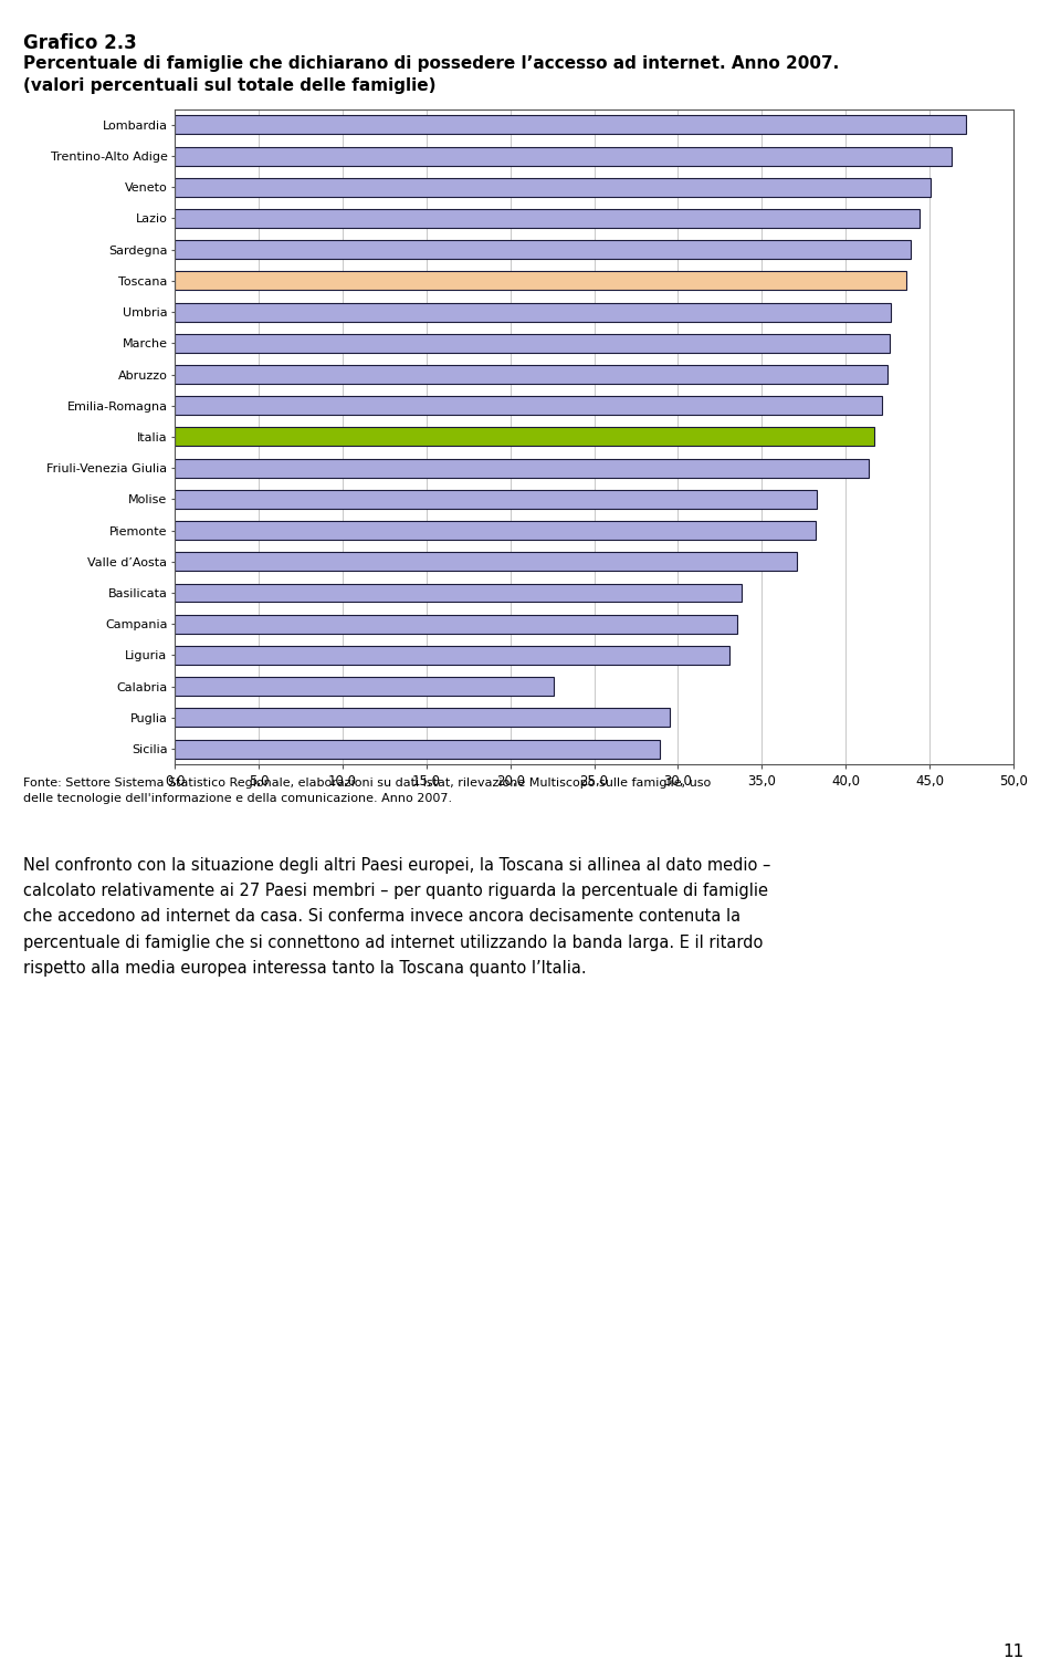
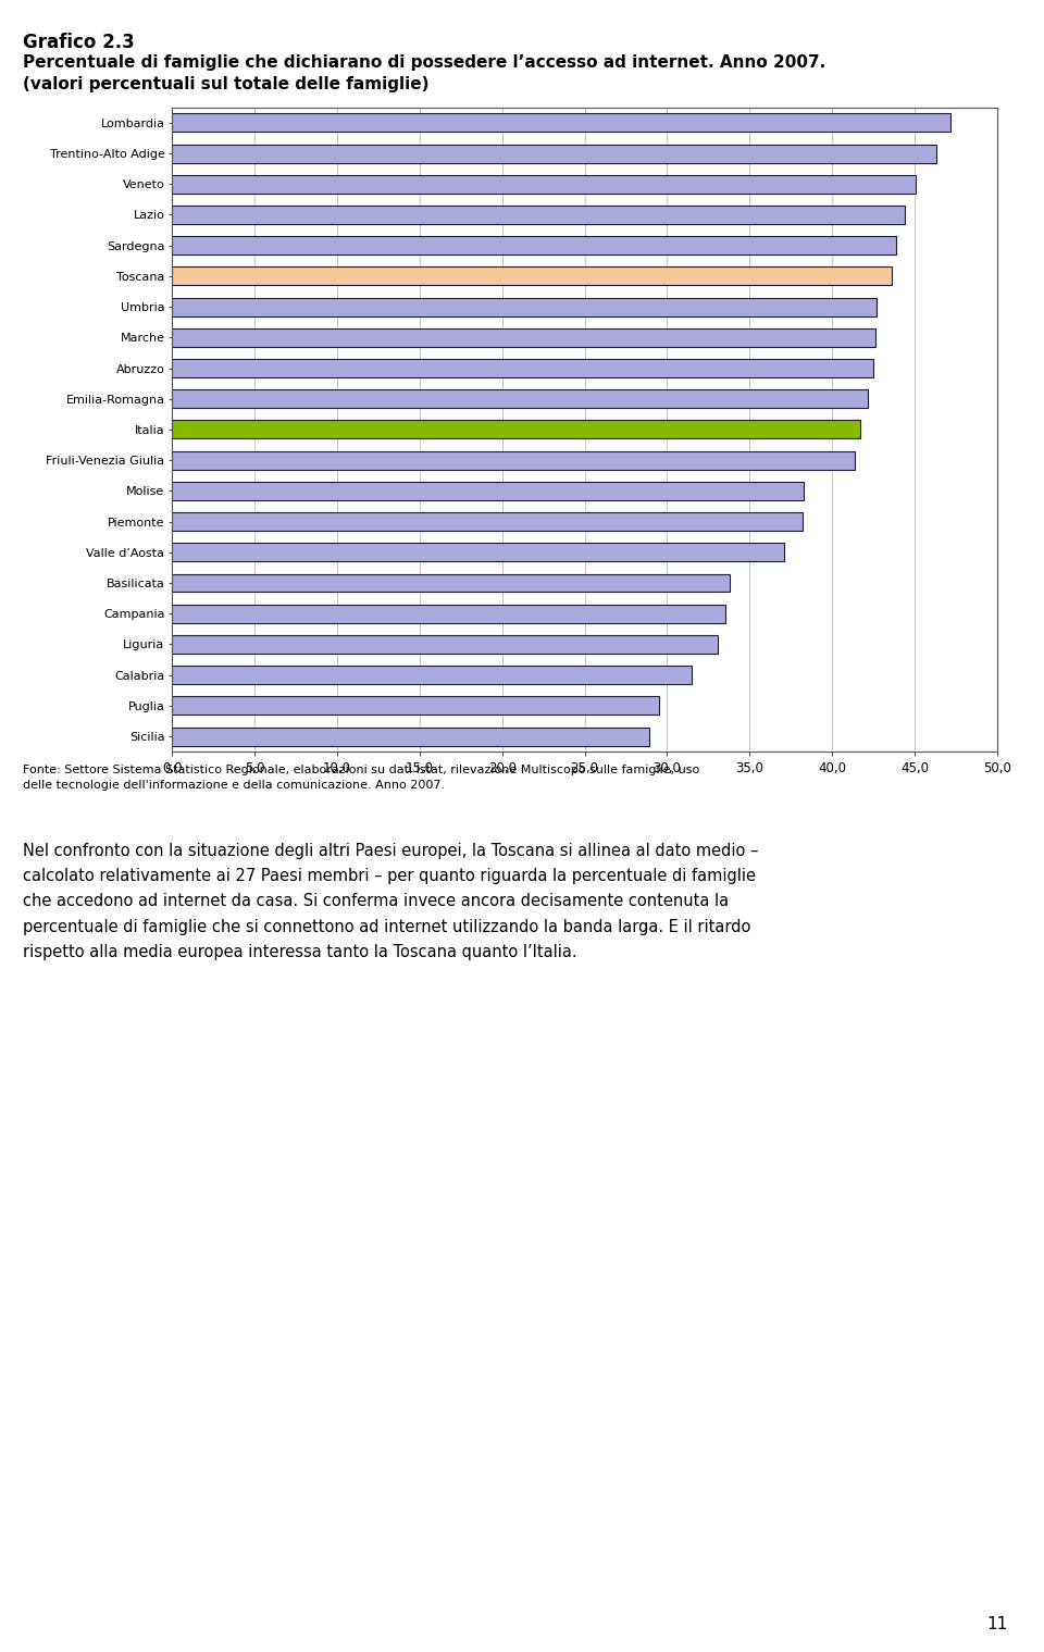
Calabria: 22,6 -> 31,5
